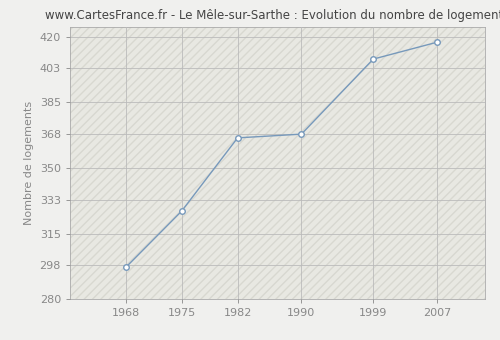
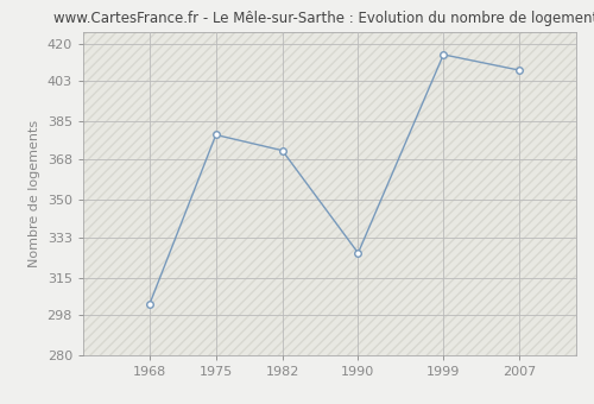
1968: 297 -> 303
1975: 327 -> 379
1982: 366 -> 372
1990: 368 -> 326
1999: 408 -> 415
2007: 417 -> 408
